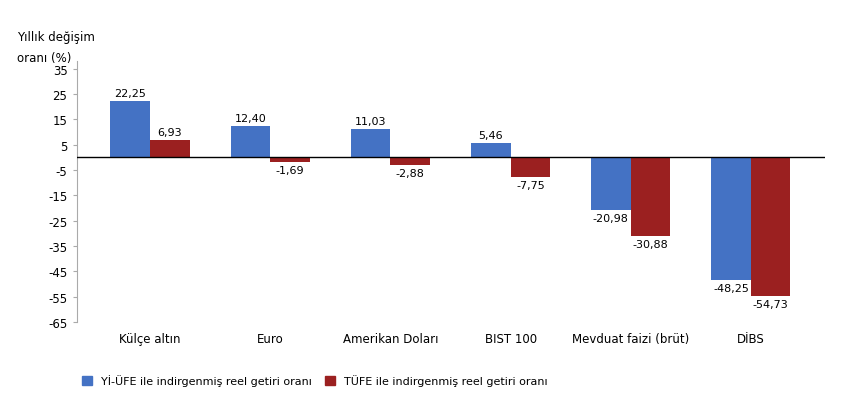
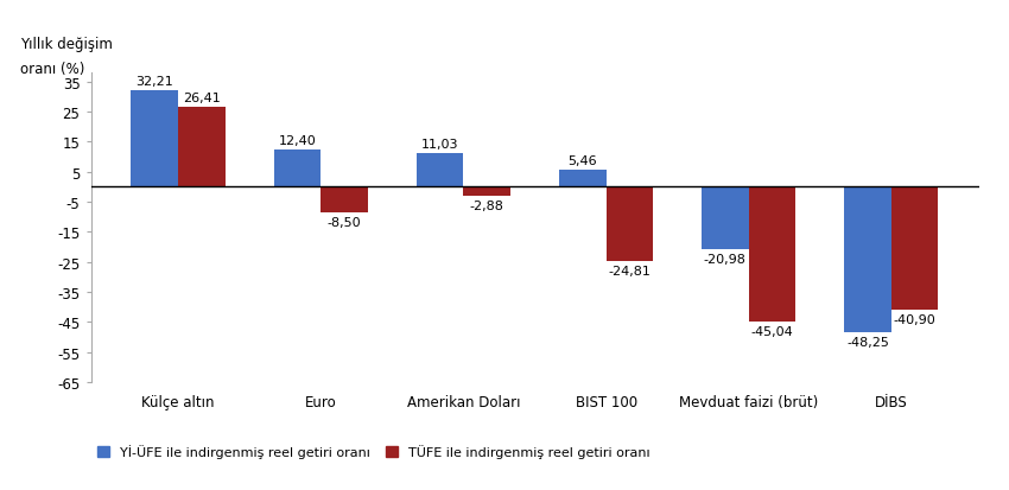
Yİ-ÜFE ile indirgenmiş reel getiri oranı/Külçe altın: 22,25 -> 32,21
TÜFE ile indirgenmiş reel getiri oranı/Külçe altın: 6,93 -> 26,41
TÜFE ile indirgenmiş reel getiri oranı/Euro: -1,69 -> -8,50
TÜFE ile indirgenmiş reel getiri oranı/BIST 100: -7,75 -> -24,81
TÜFE ile indirgenmiş reel getiri oranı/Mevduat faizi (brüt): -30,88 -> -45,04
TÜFE ile indirgenmiş reel getiri oranı/DİBS: -54,73 -> -40,90
